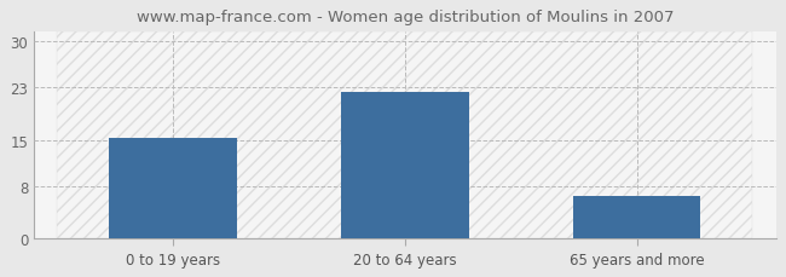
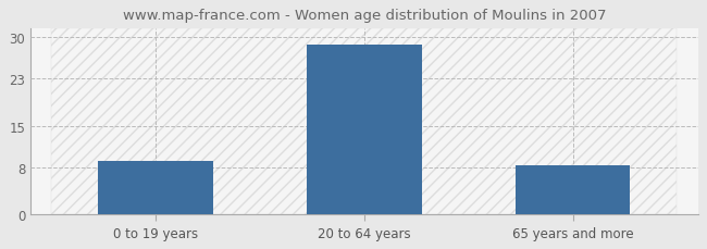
0 to 19 years: 15.2 -> 9.1
20 to 64 years: 22.2 -> 28.6
65 years and more: 6.4 -> 8.3
